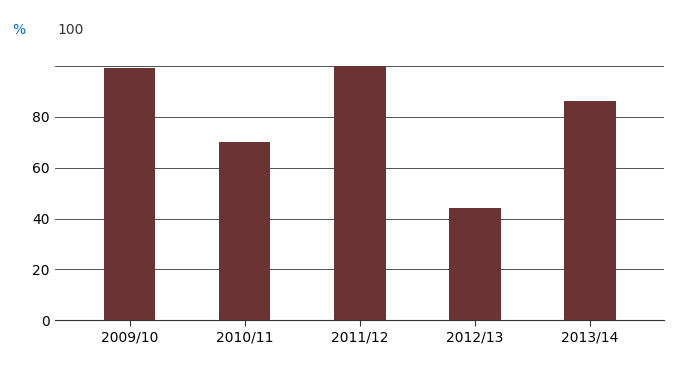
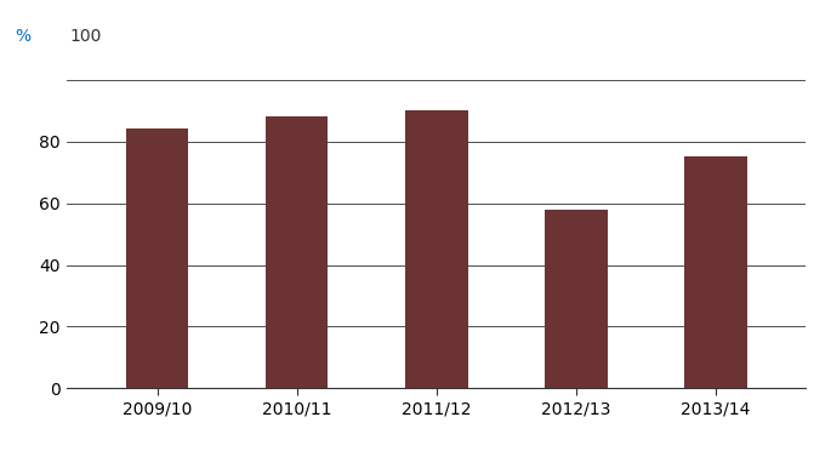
2009/10: 99 -> 84
2010/11: 70 -> 88
2011/12: 100 -> 90
2012/13: 44 -> 58
2013/14: 86 -> 75
